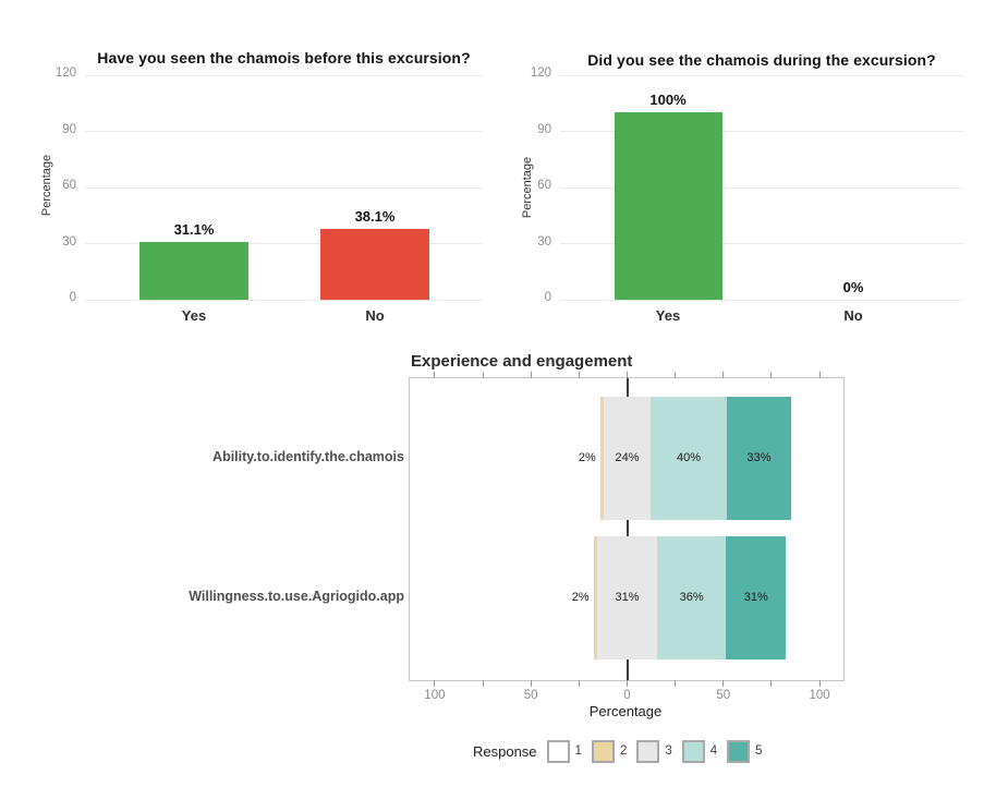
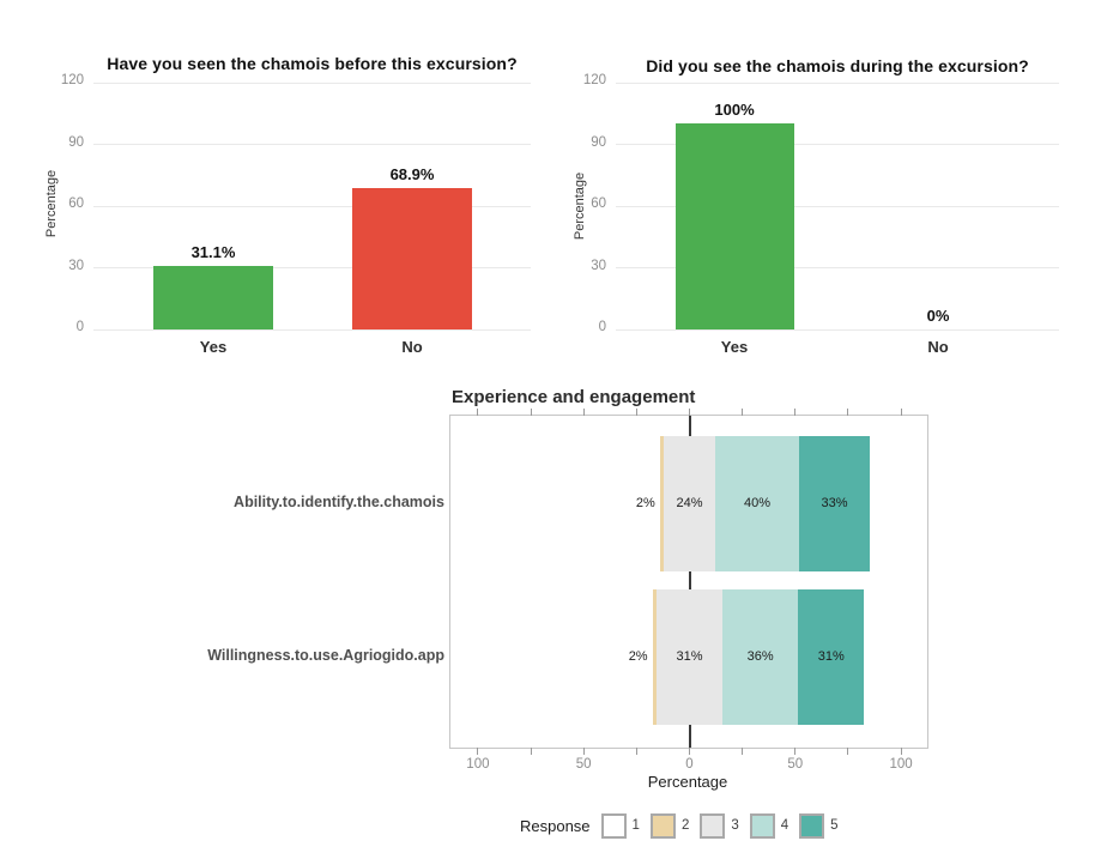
Have you seen the chamois before this excursion?/No: 38.1% -> 68.9%
